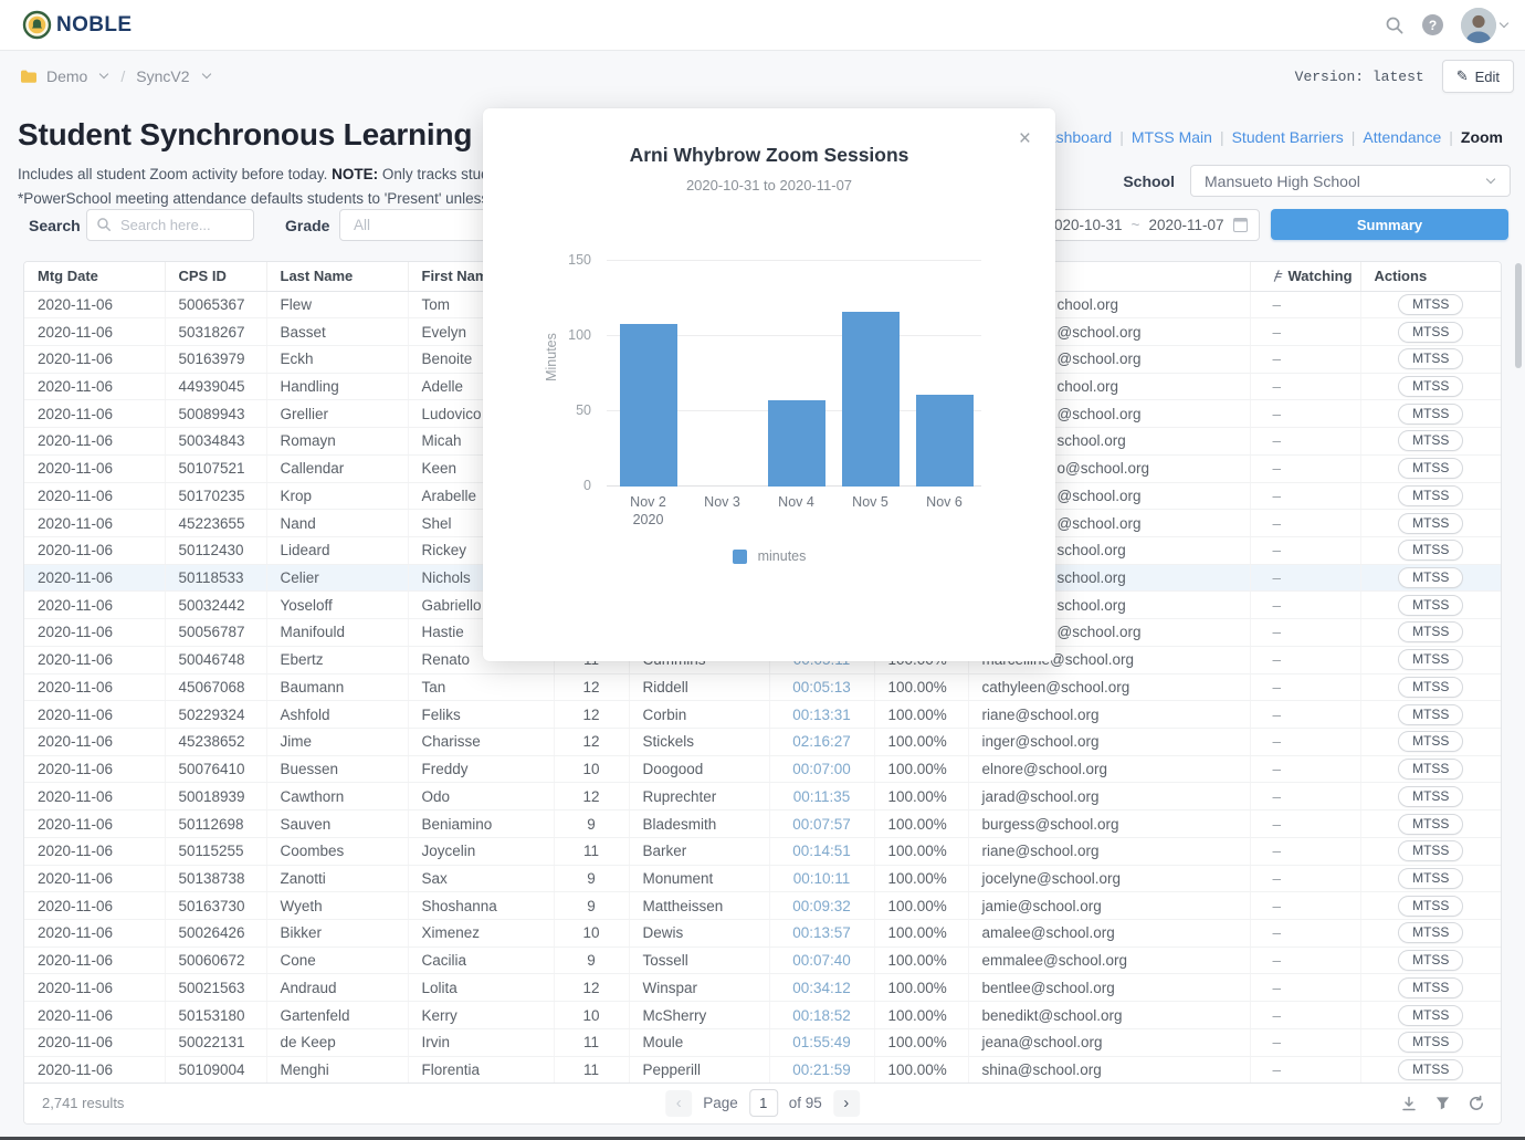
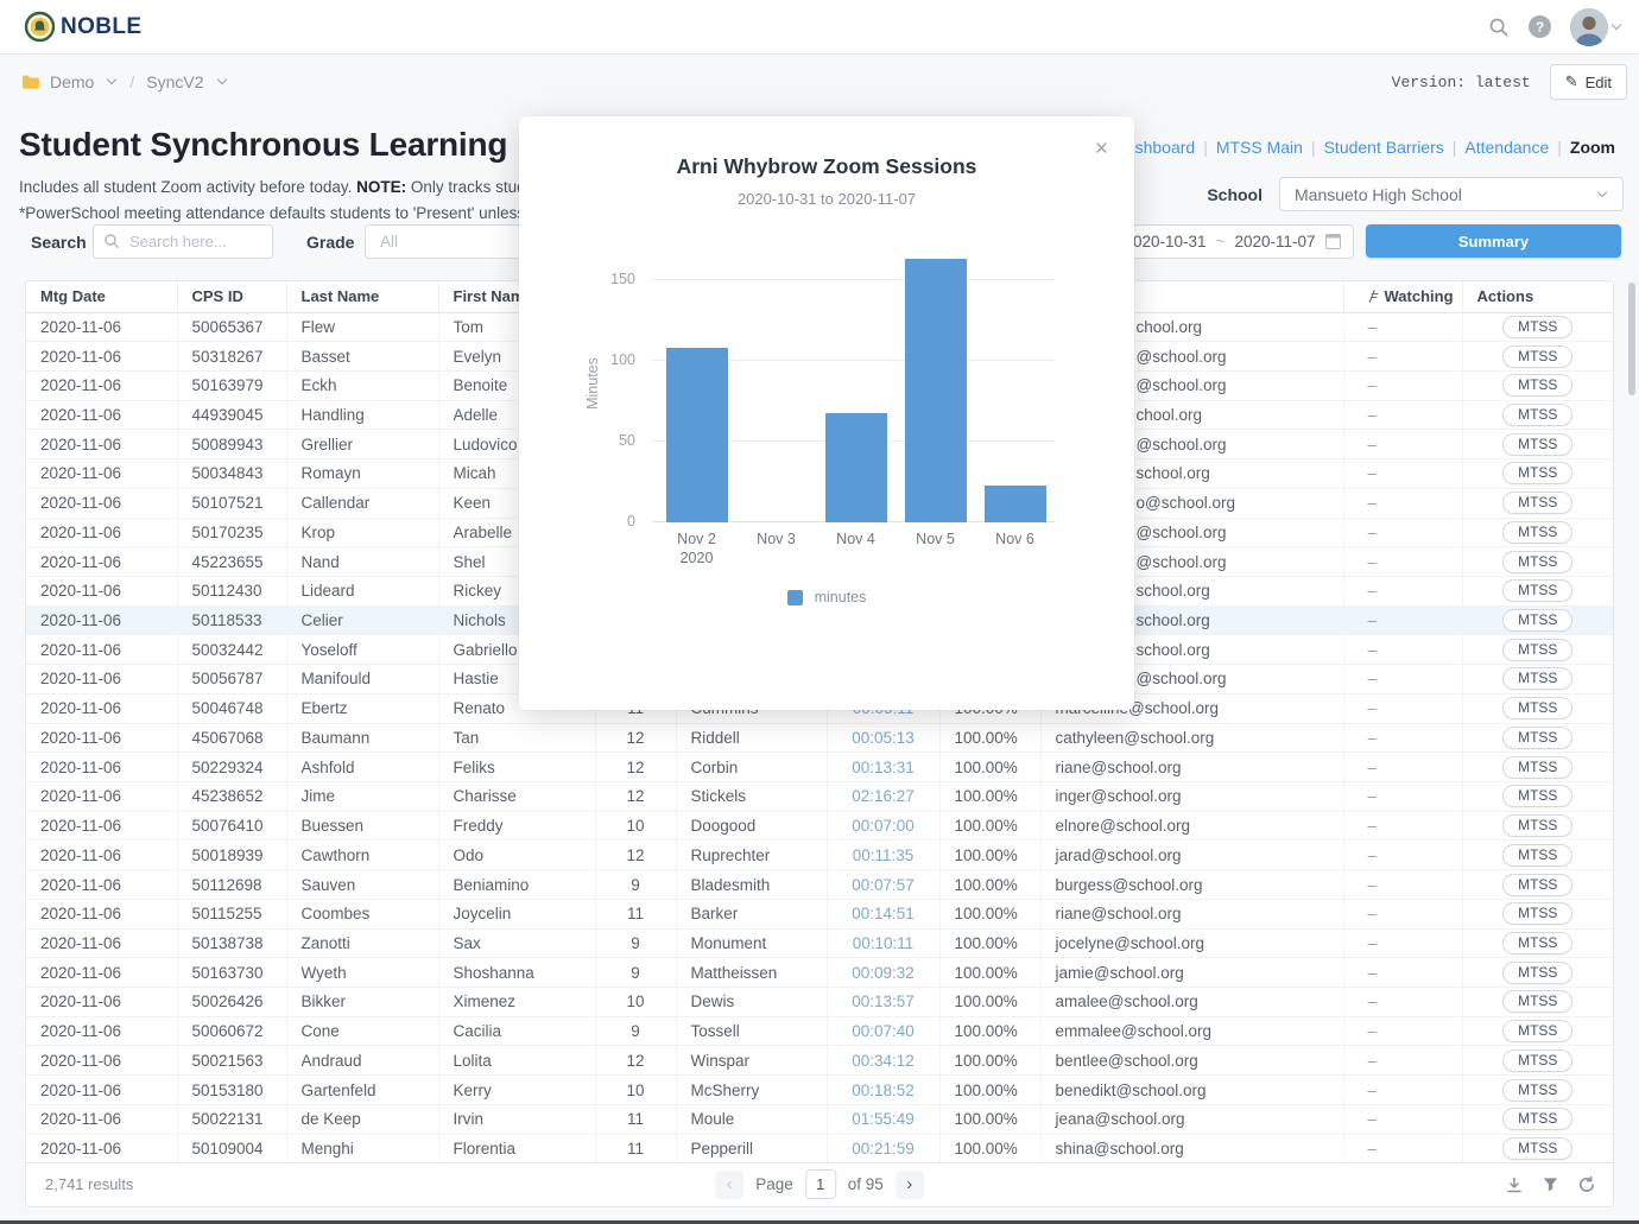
Nov 4: 57 -> 68
Nov 5: 116 -> 163
Nov 6: 61 -> 23
